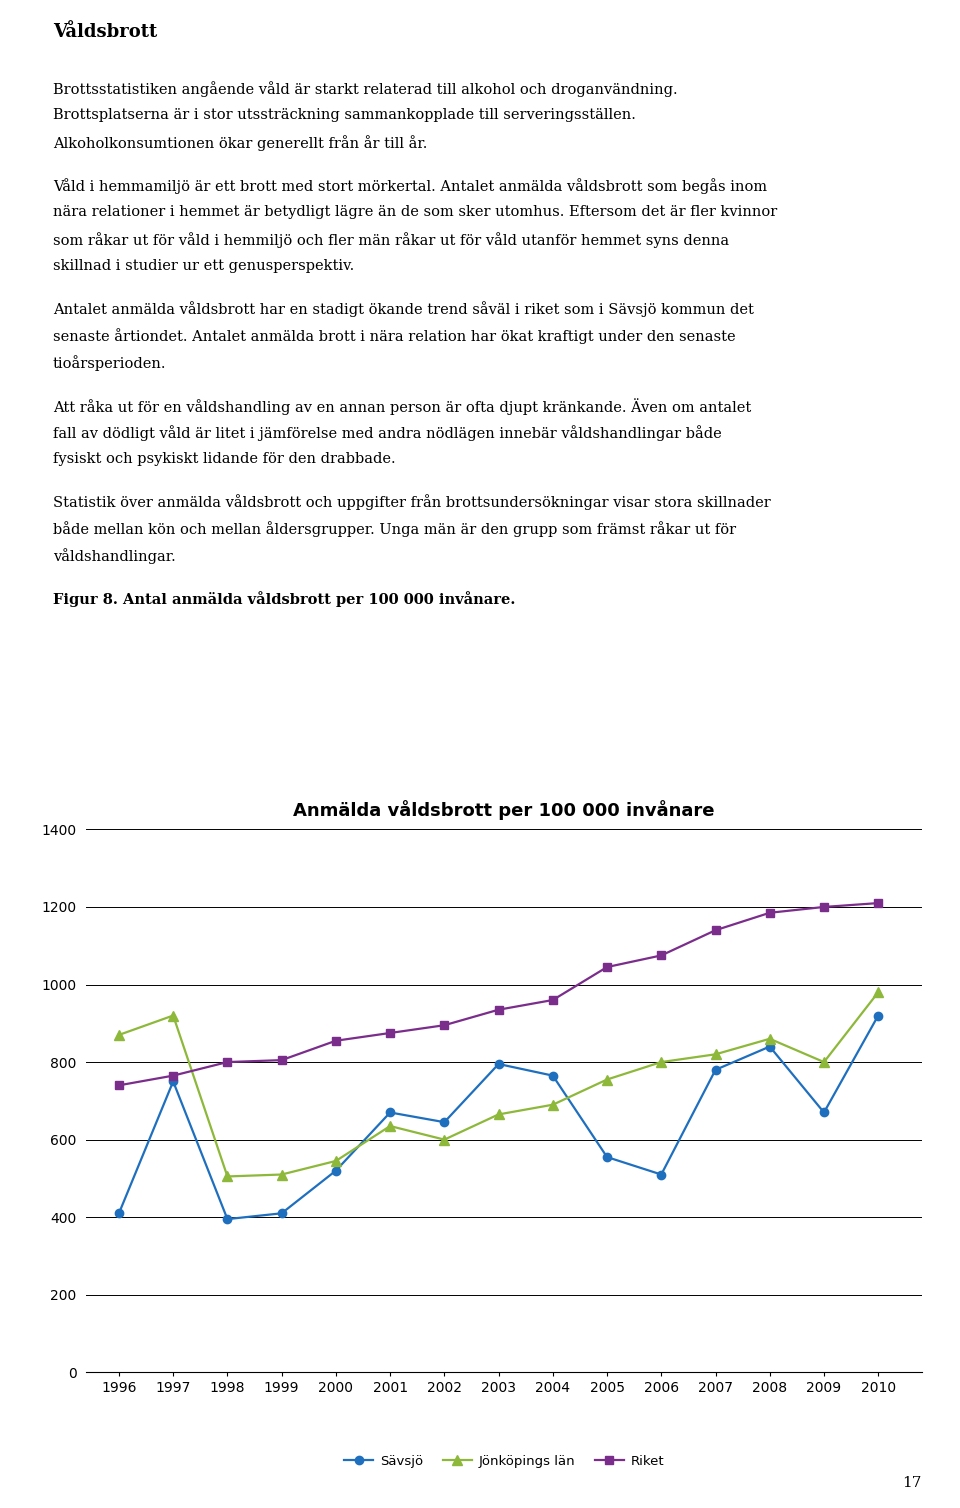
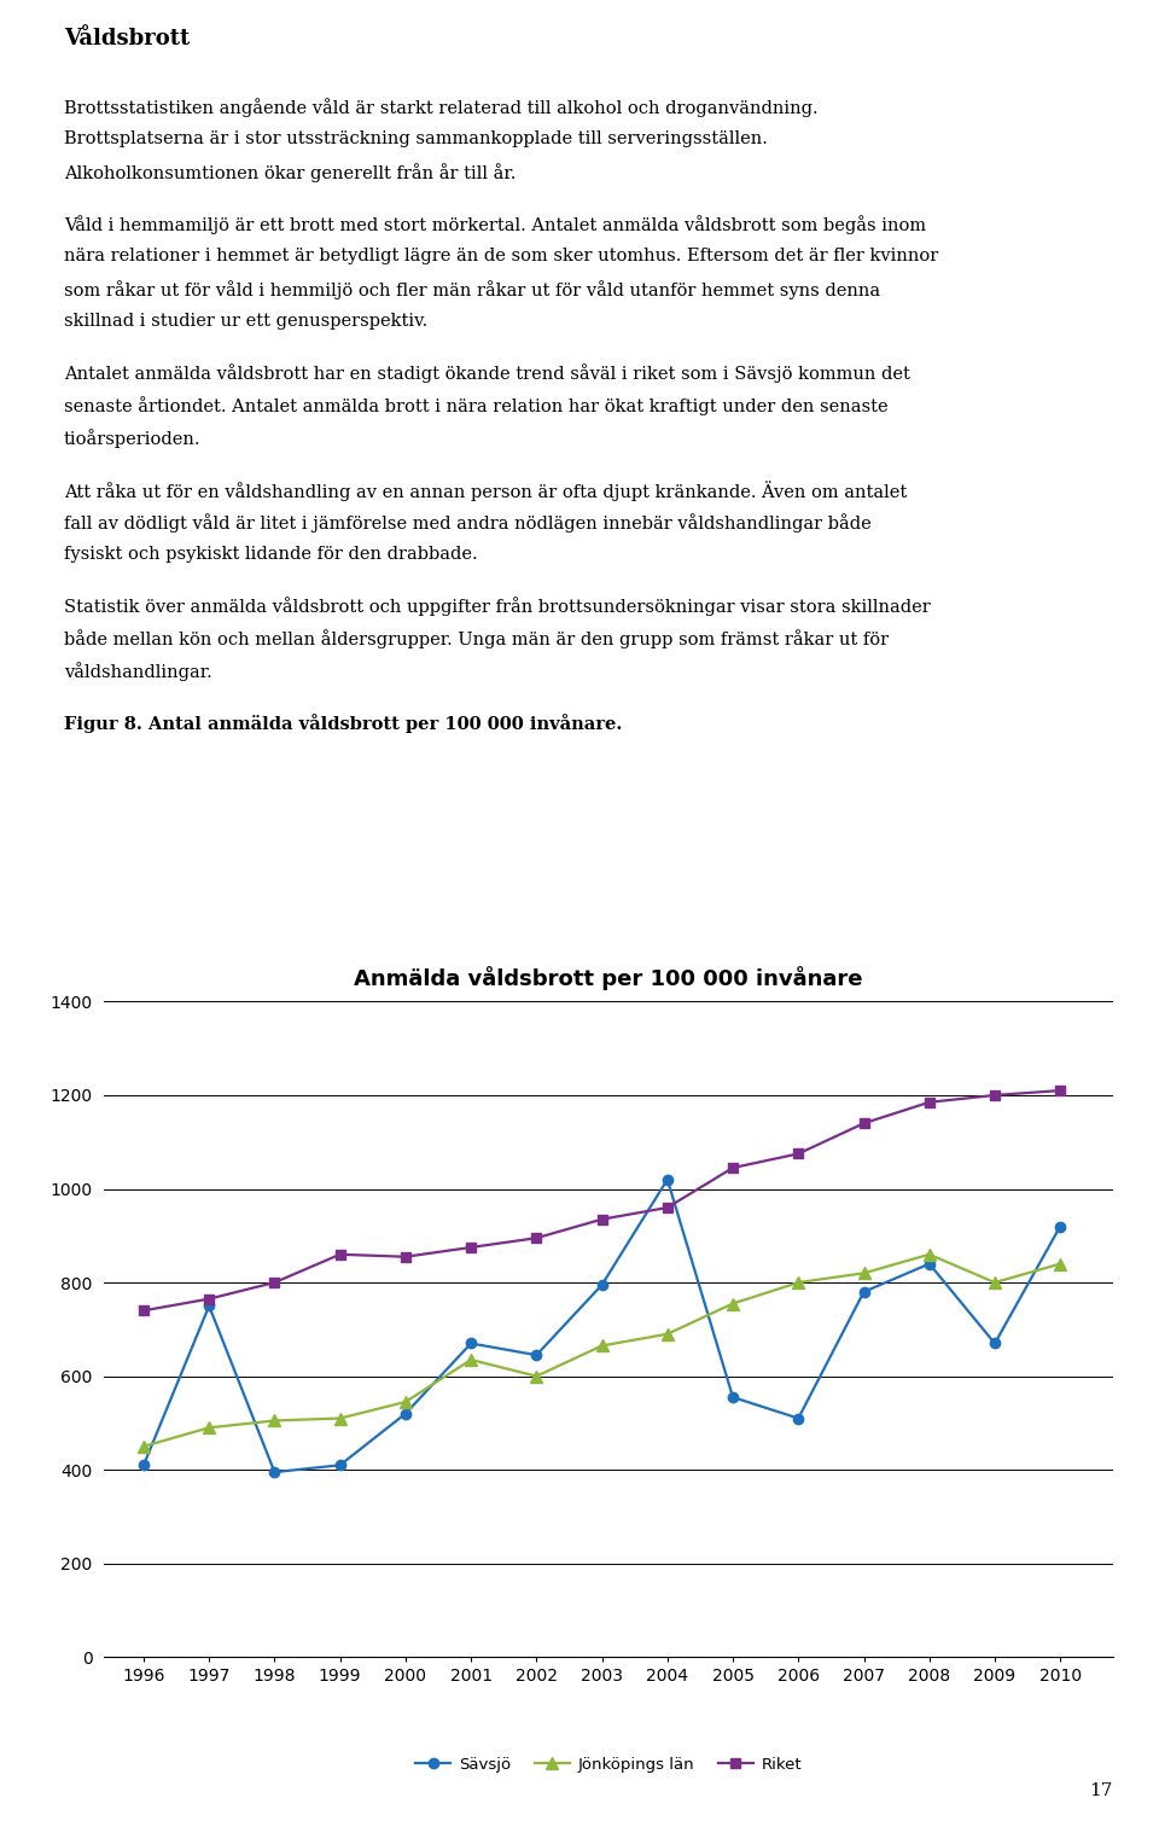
Jönköpings län/1996: 870 -> 450
Jönköpings län/1997: 920 -> 490
Riket/1999: 805 -> 860
Sävsjö/2004: 765 -> 1020
Jönköpings län/2010: 980 -> 840
